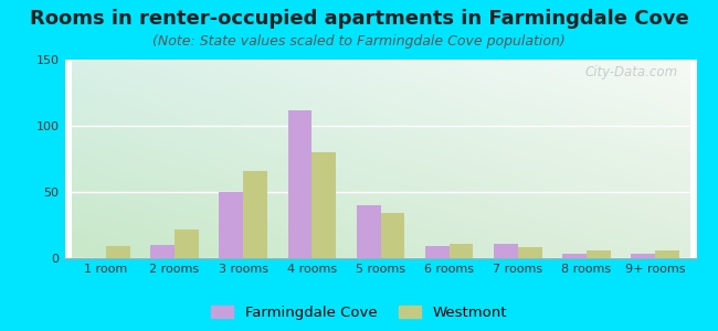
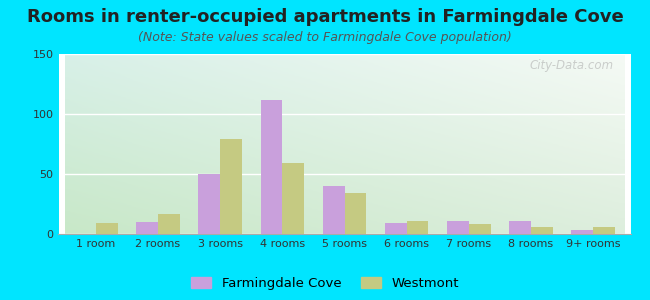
Westmont/2 rooms: 22 -> 17
Westmont/3 rooms: 66 -> 79
Westmont/4 rooms: 80 -> 59
Farmingdale Cove/8 rooms: 3 -> 11
